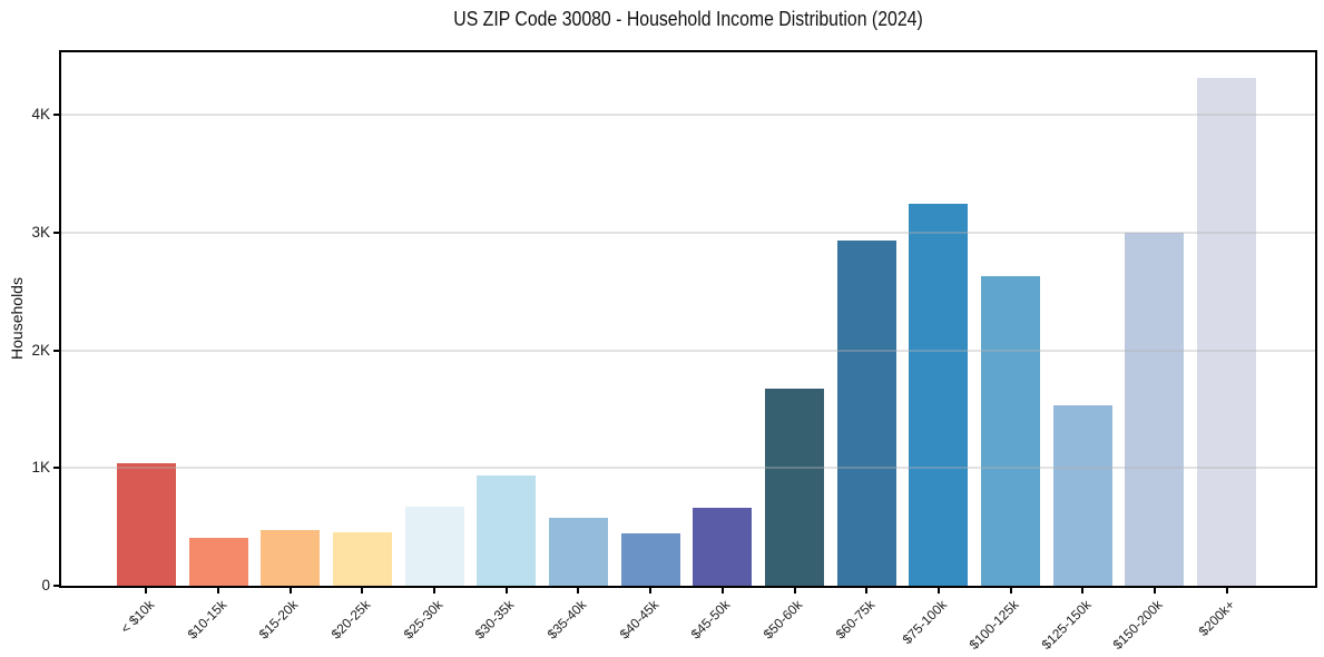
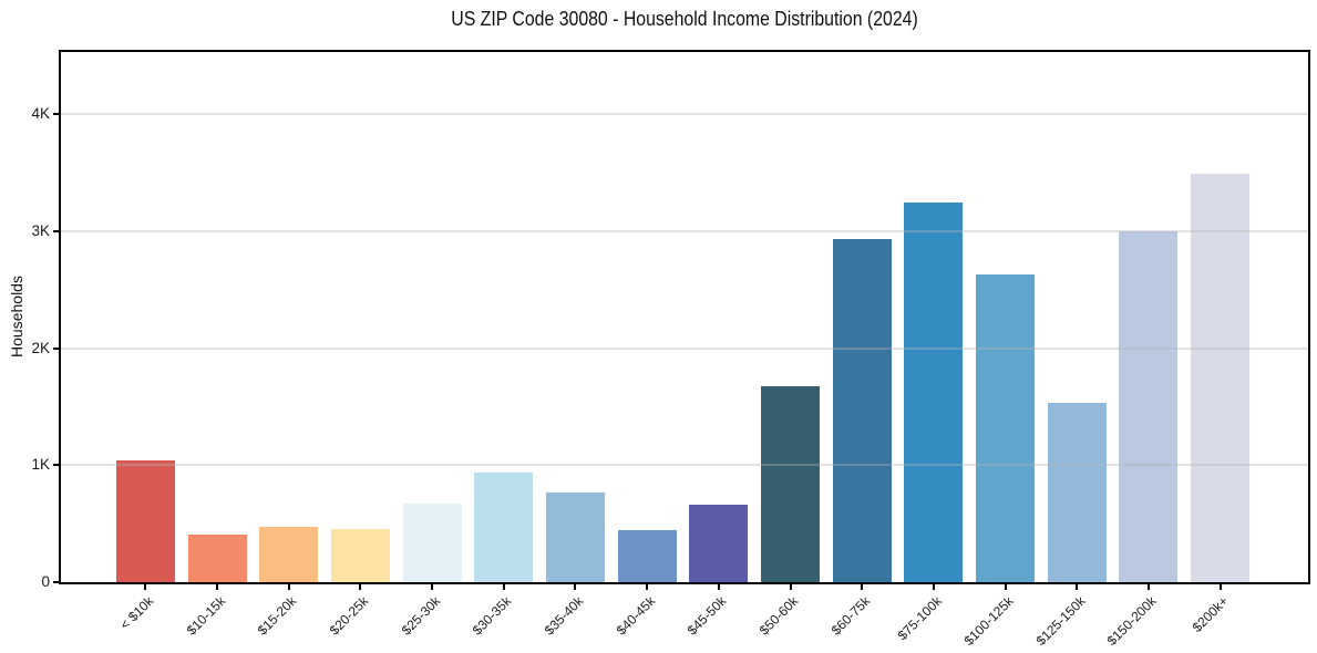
$35-40k: 0.58K -> 0.77K
$200k+: 4.31K -> 3.49K
